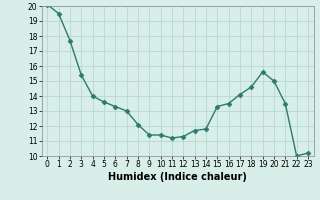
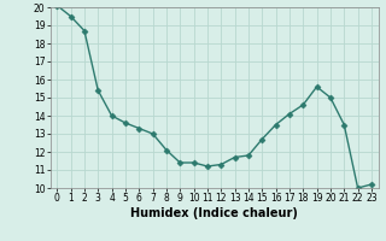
2: 17.7 -> 18.7
15: 13.3 -> 12.7
